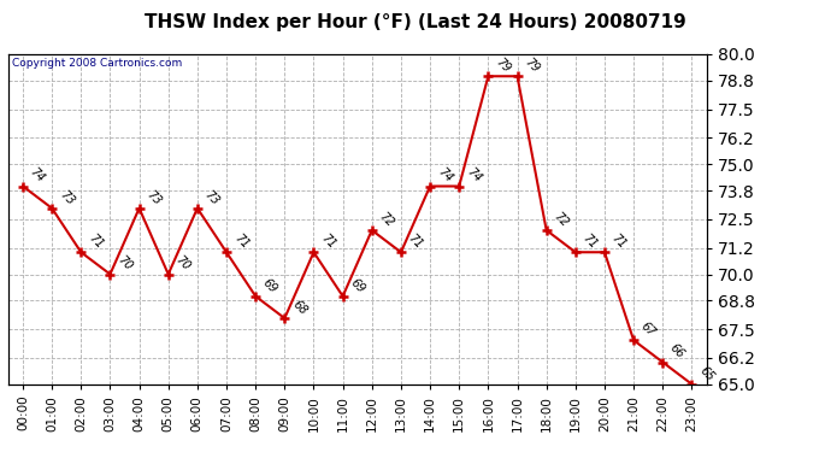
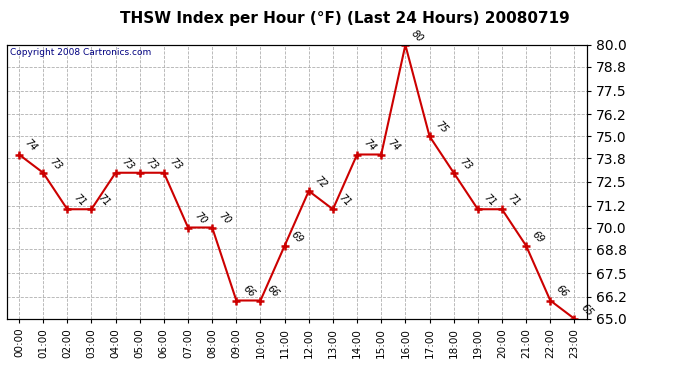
03:00: 70 -> 71
05:00: 70 -> 73
07:00: 71 -> 70
08:00: 69 -> 70
09:00: 68 -> 66
10:00: 71 -> 66
16:00: 79 -> 80
17:00: 79 -> 75
18:00: 72 -> 73
21:00: 67 -> 69
